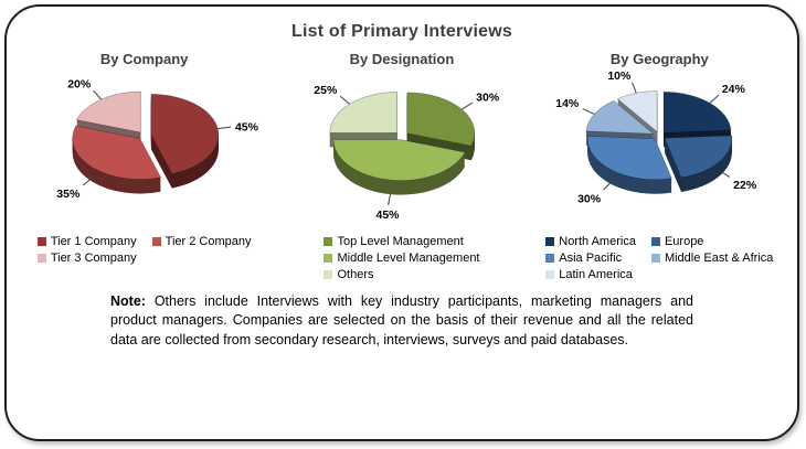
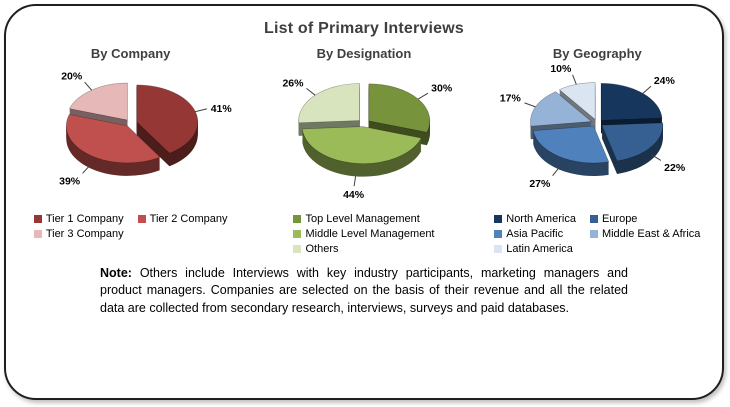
By Company/Tier 1 Company: 45% -> 41%
By Company/Tier 2 Company: 35% -> 39%
By Designation/Middle Level Management: 45% -> 44%
By Designation/Others: 25% -> 26%
By Geography/Asia Pacific: 30% -> 27%
By Geography/Middle East & Africa: 14% -> 17%
